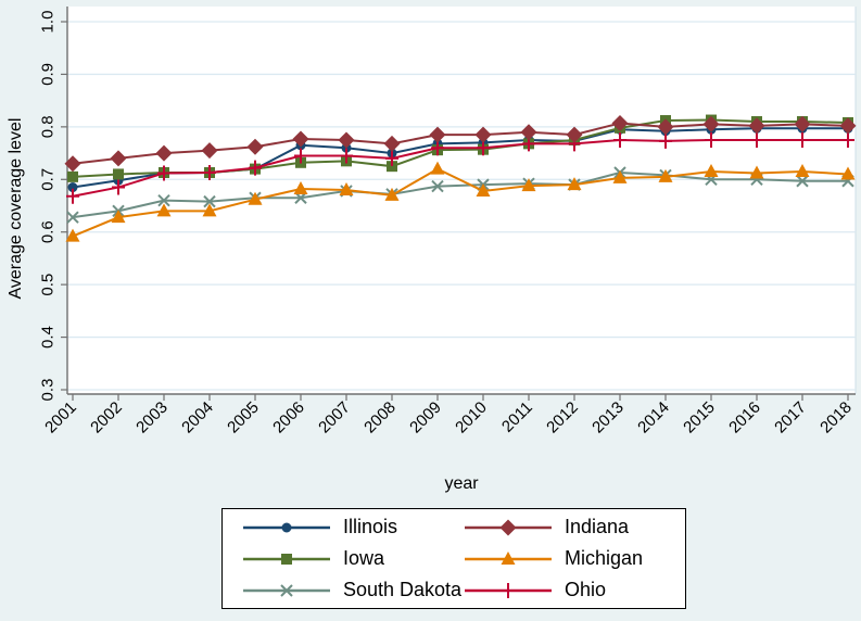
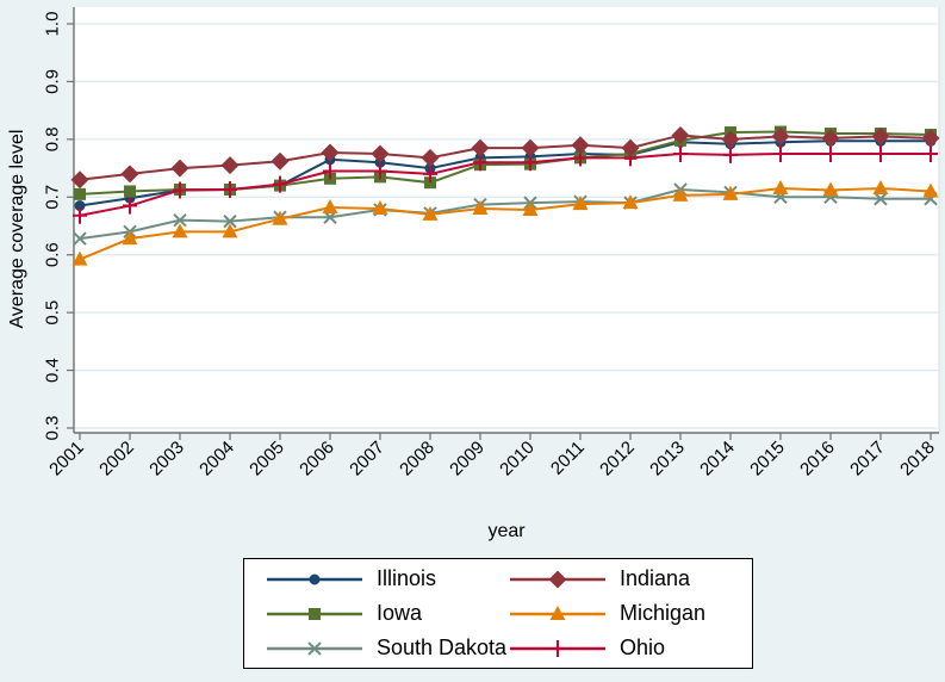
Michigan/2009: 0.72 -> 0.68
